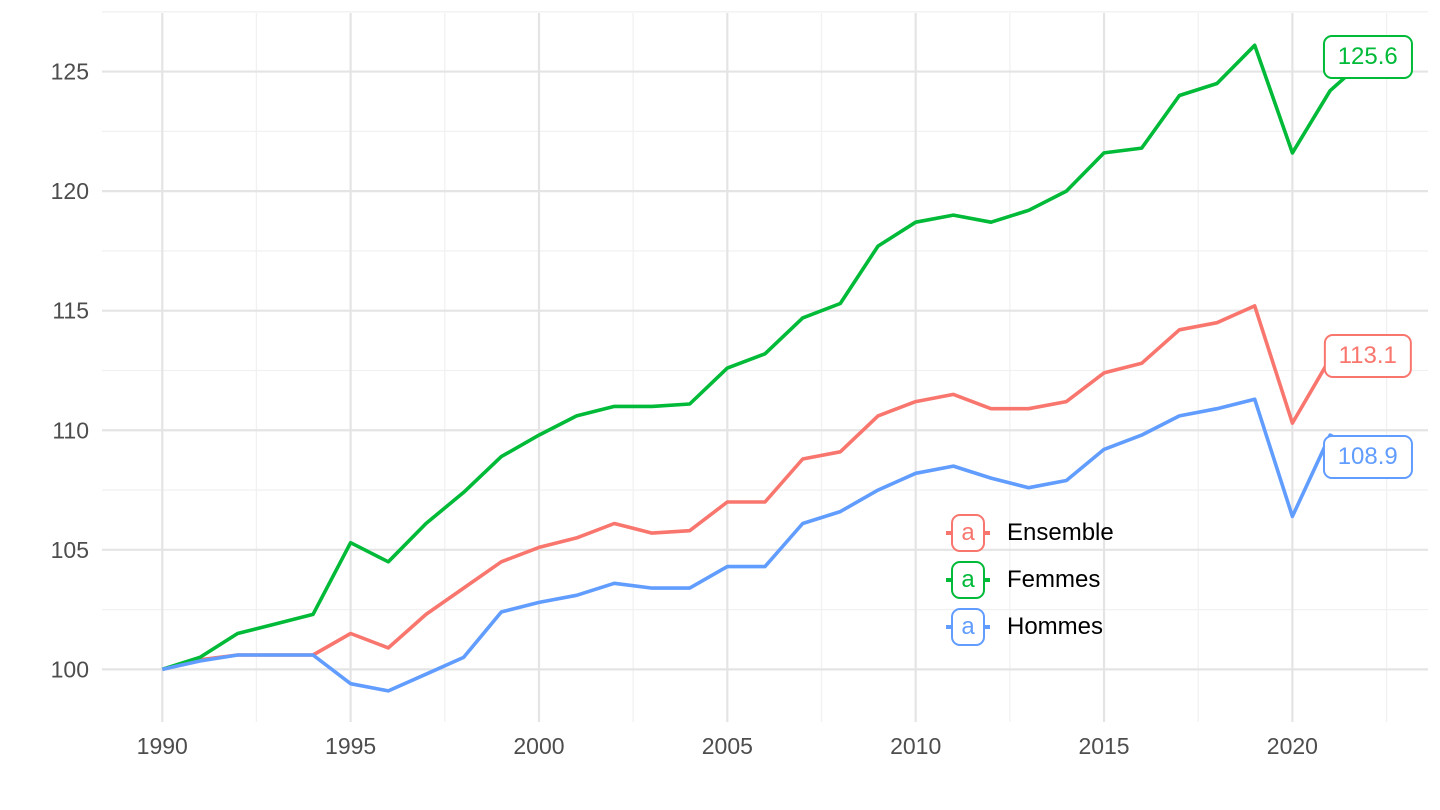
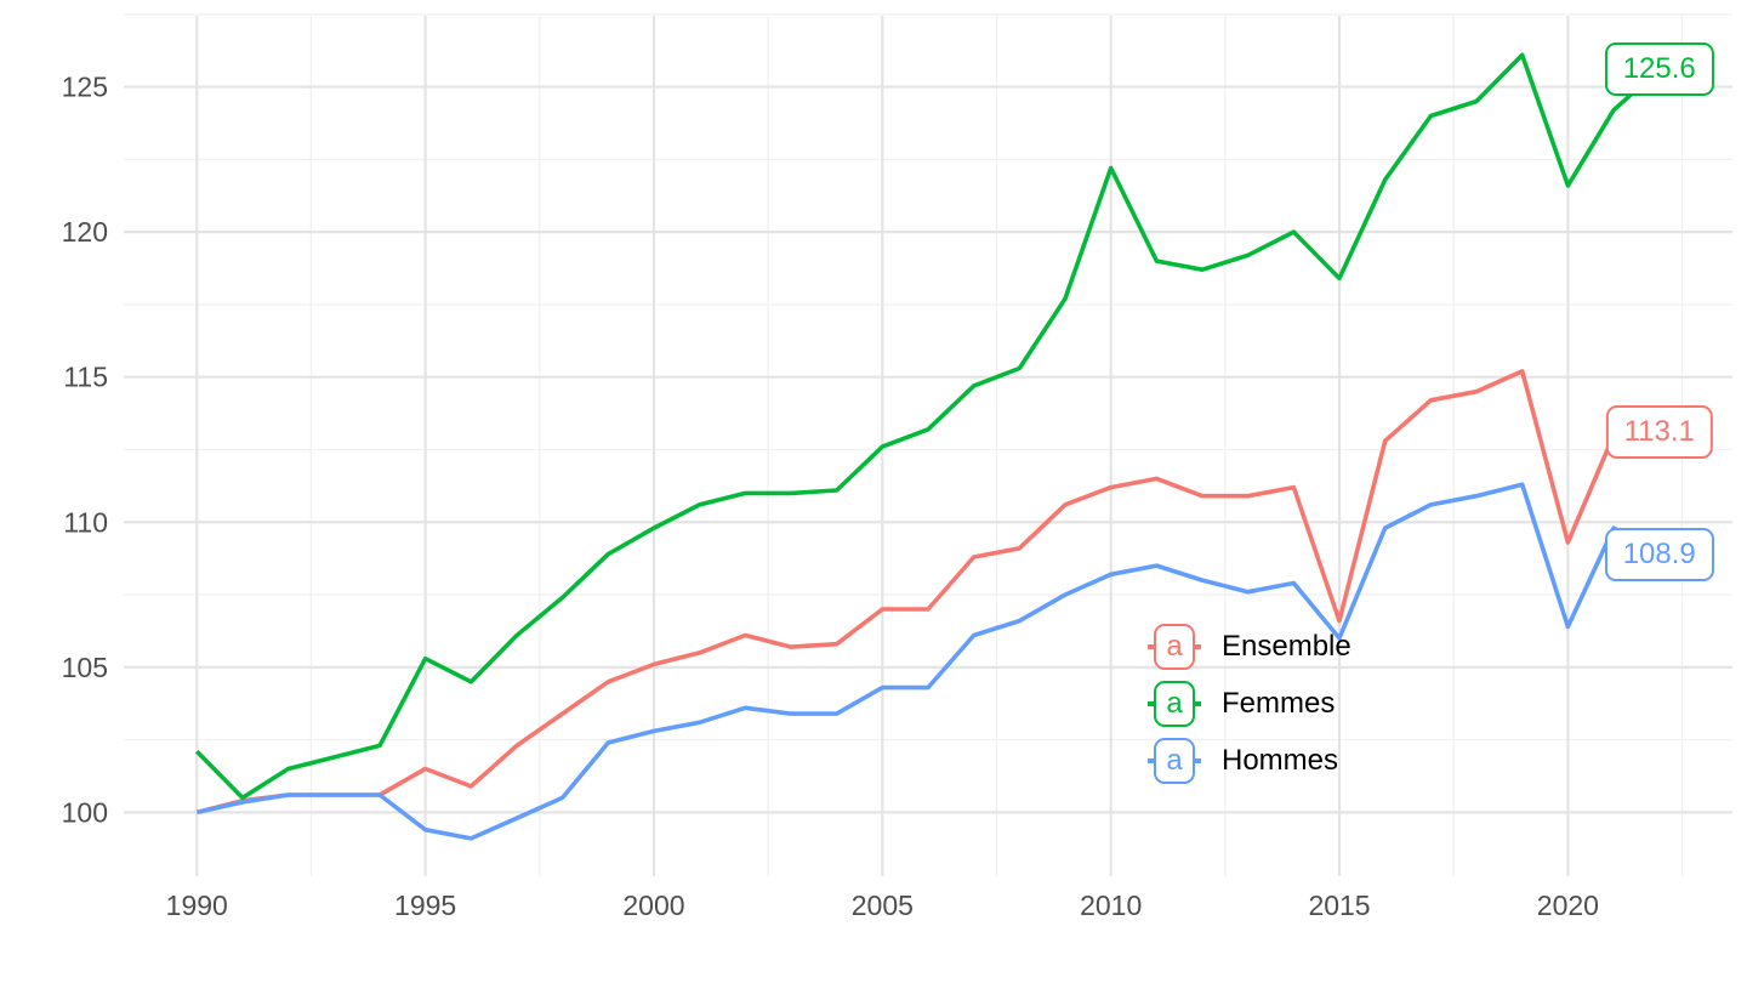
Femmes/1990: 100.0 -> 102.1
Femmes/2010: 118.7 -> 122.2
Ensemble/2015: 112.4 -> 106.6
Femmes/2015: 121.6 -> 118.4
Hommes/2015: 109.2 -> 106.0
Ensemble/2020: 110.3 -> 109.3
